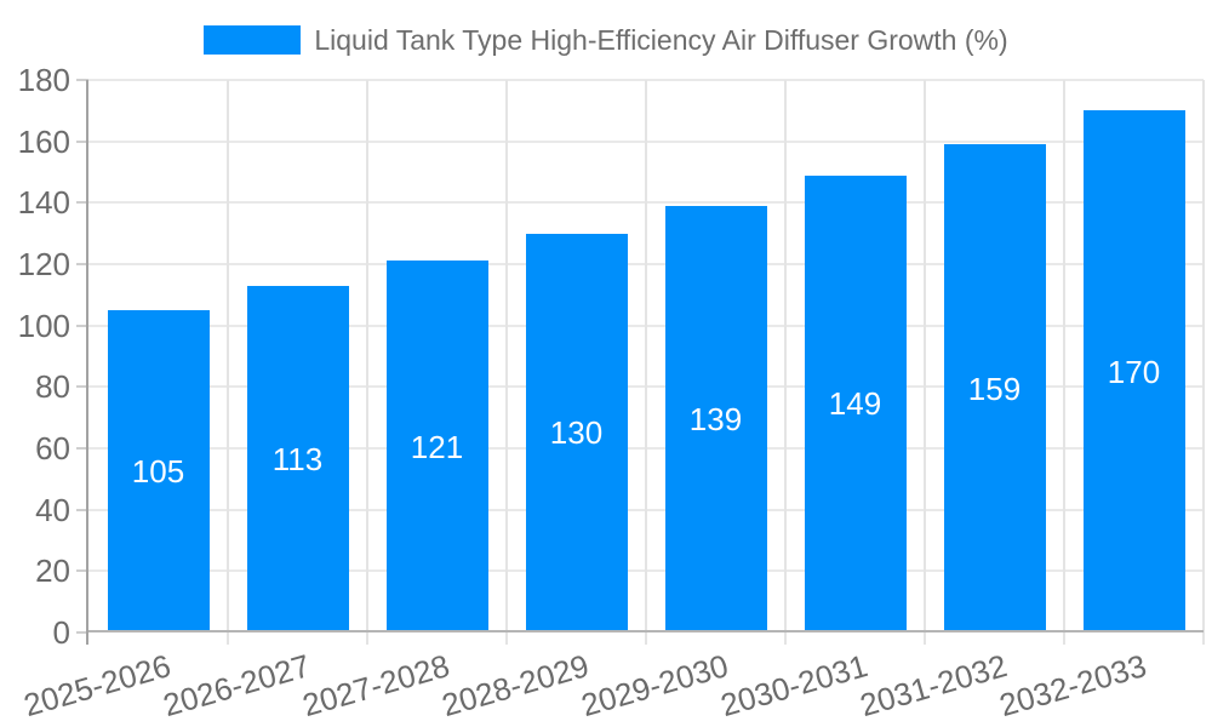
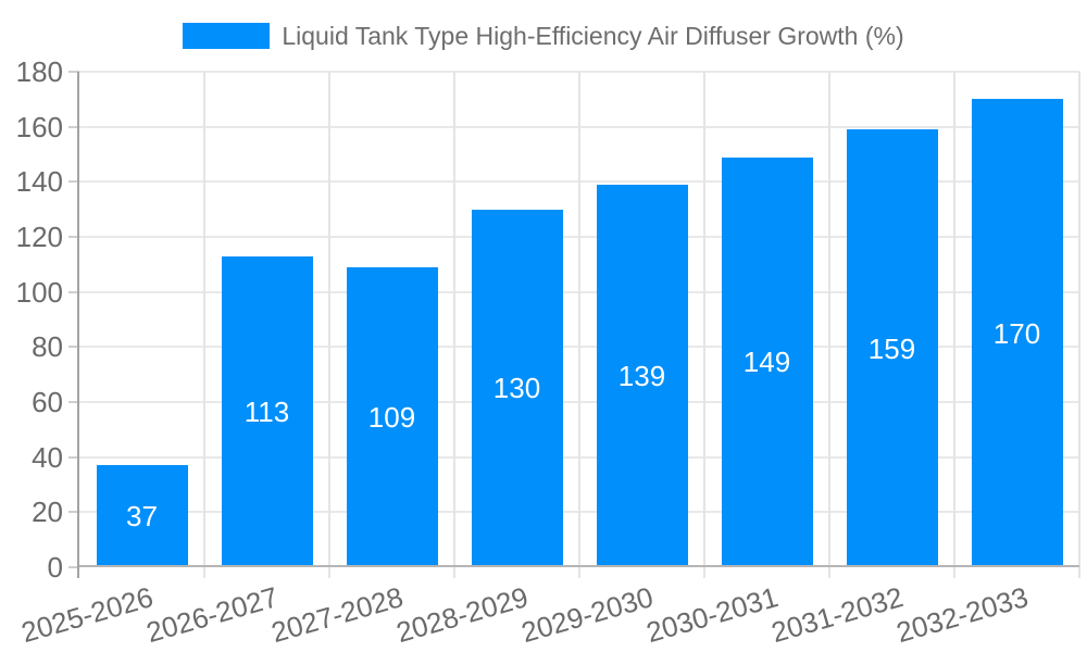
2025-2026: 105 -> 37
2027-2028: 121 -> 109
